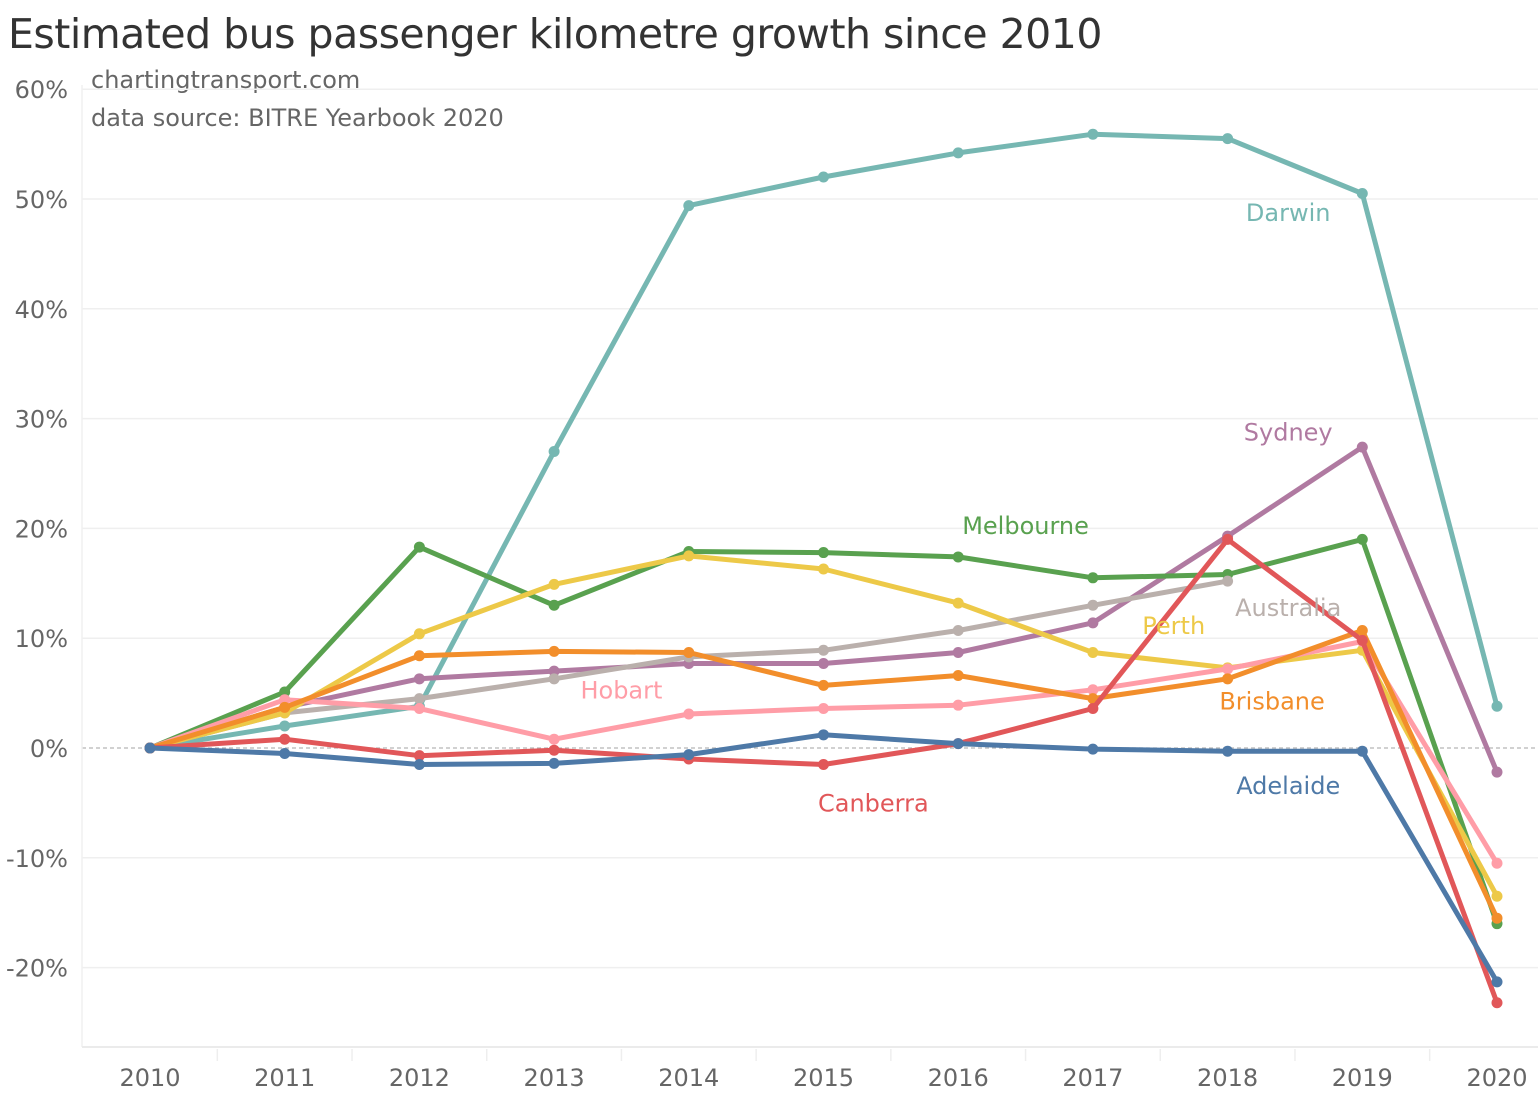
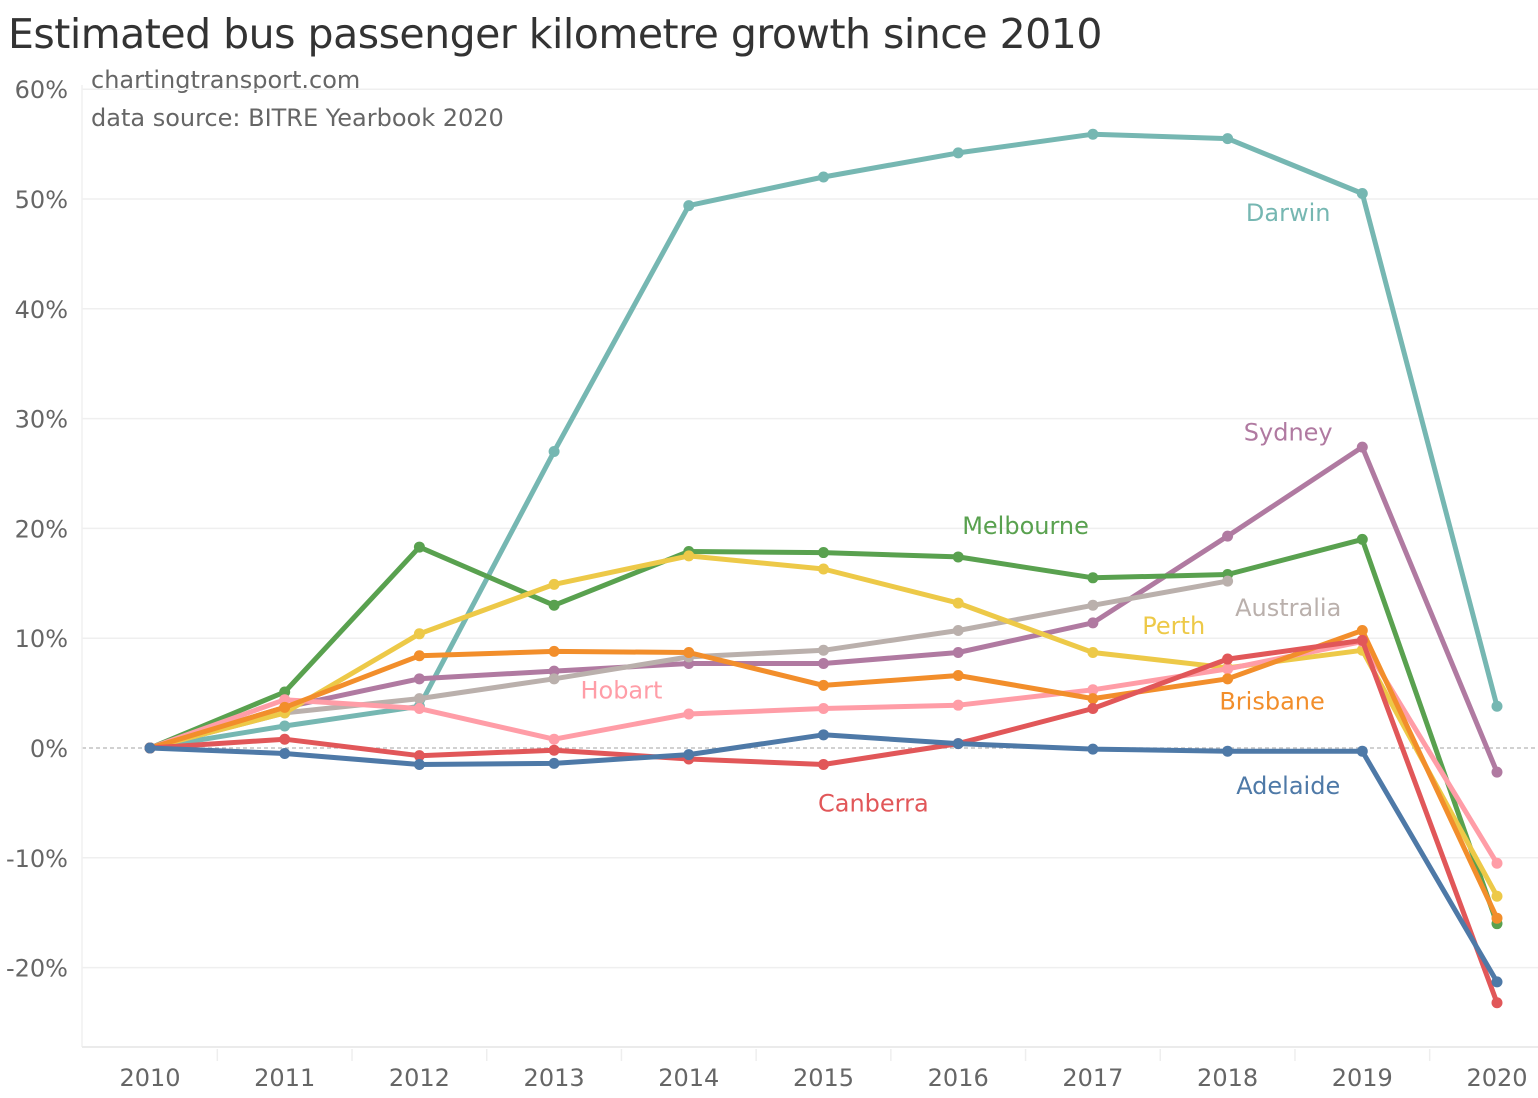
Canberra/2018: 19.0% -> 8.1%
